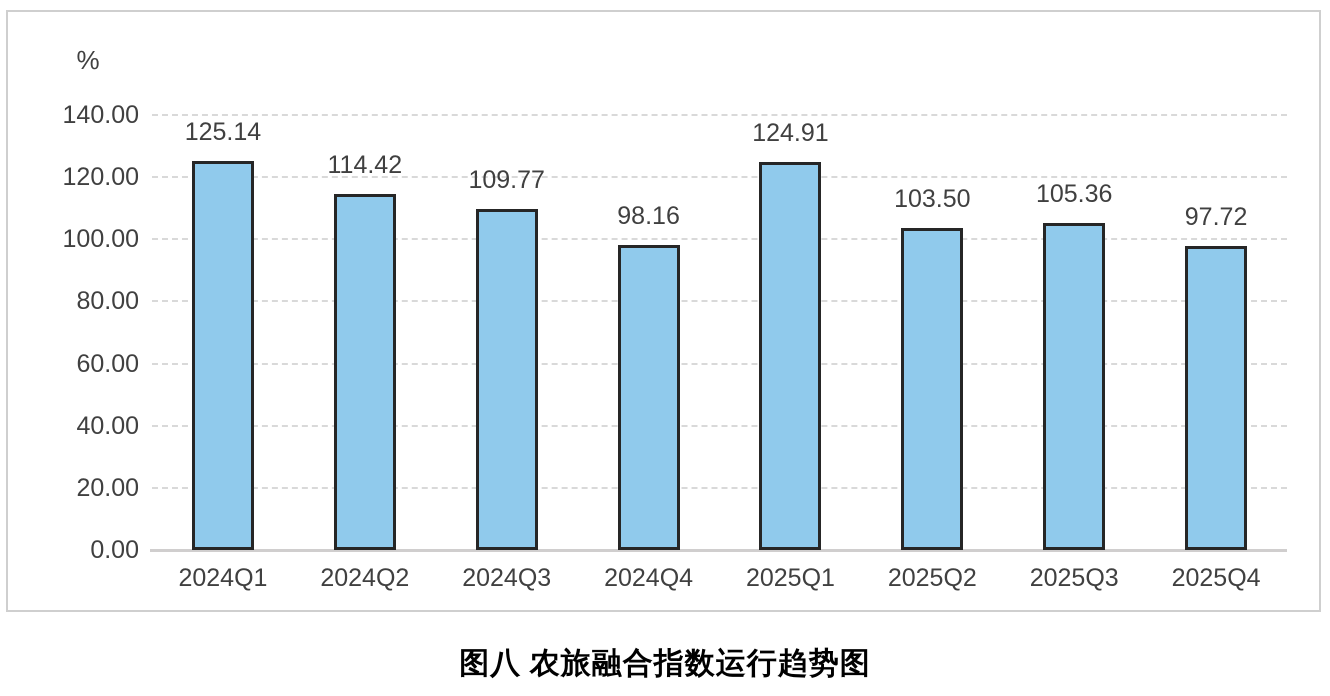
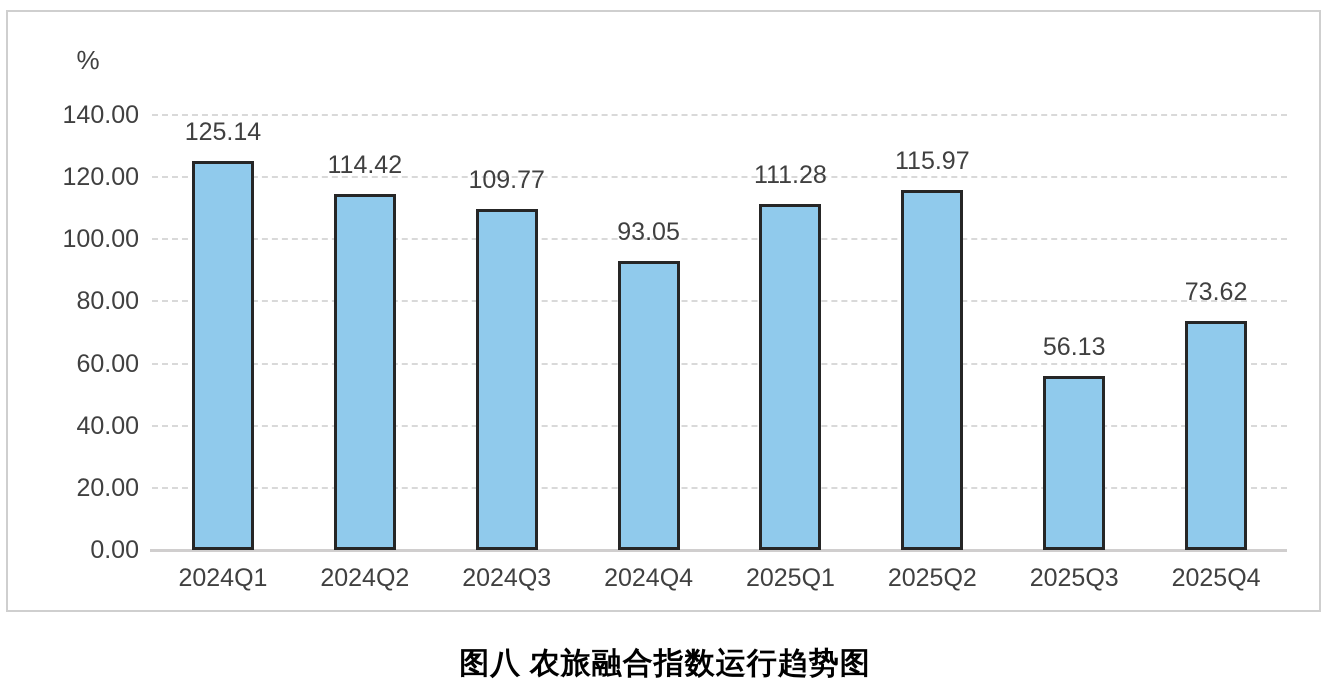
2024Q4: 98.16 -> 93.05
2025Q1: 124.91 -> 111.28
2025Q2: 103.50 -> 115.97
2025Q3: 105.36 -> 56.13
2025Q4: 97.72 -> 73.62
